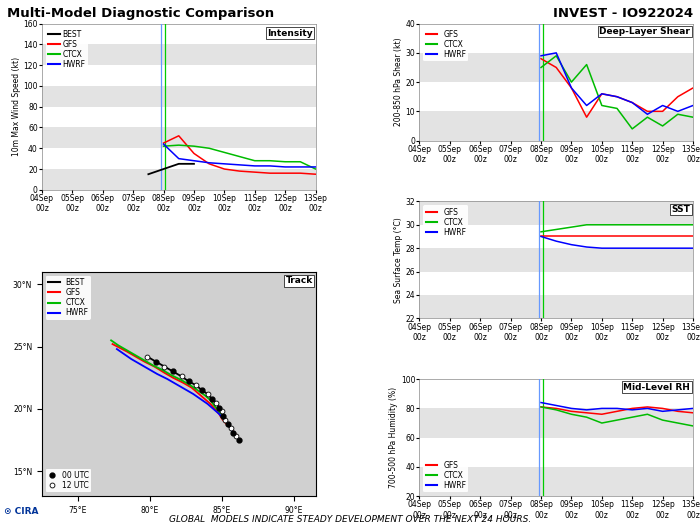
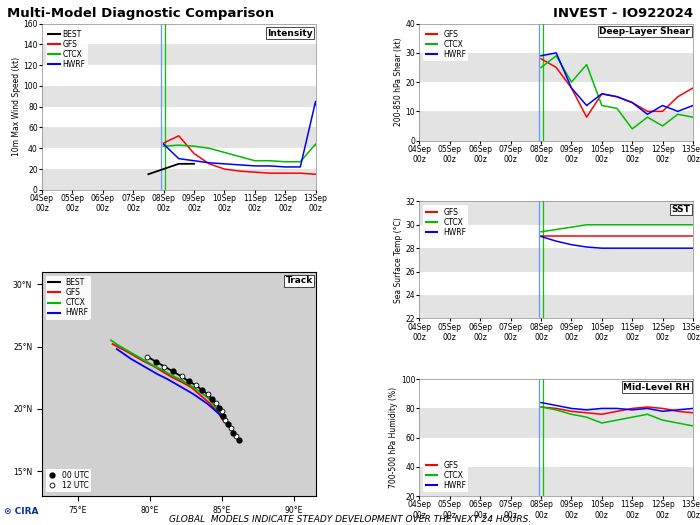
CTCX/13Sep 00z: 20 -> 44
HWRF/13Sep 00z: 22 -> 85
